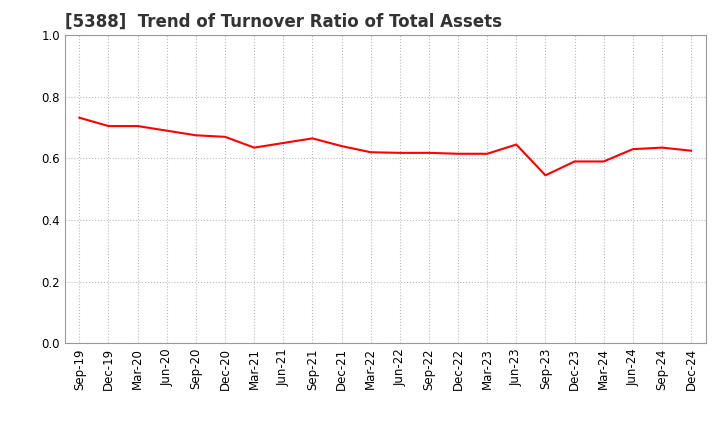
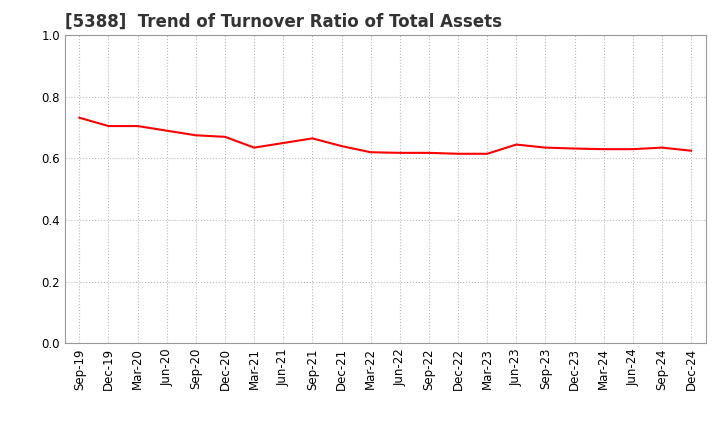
Sep-23: 0.545 -> 0.635
Dec-23: 0.590 -> 0.632
Mar-24: 0.590 -> 0.630
